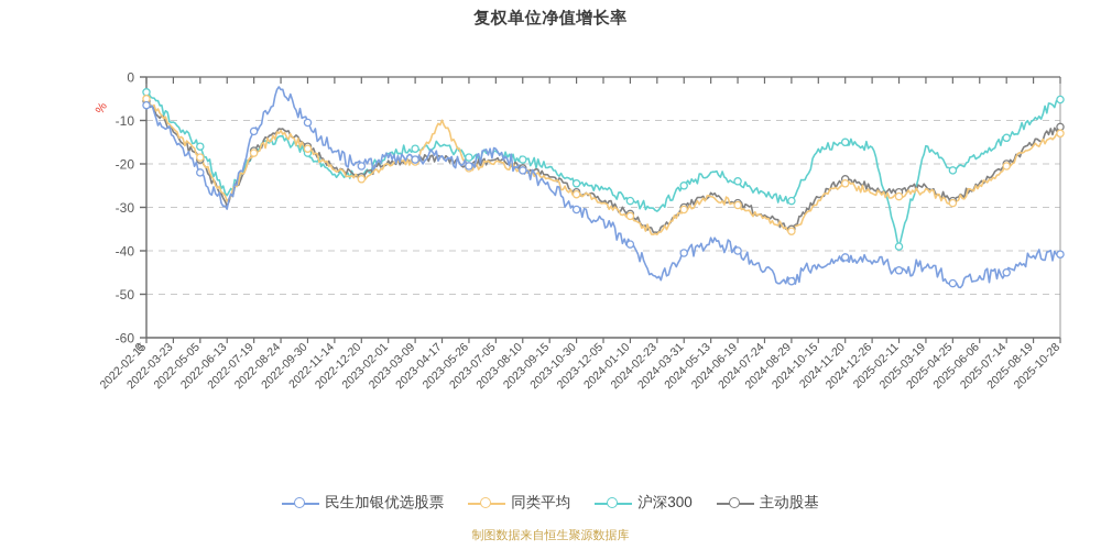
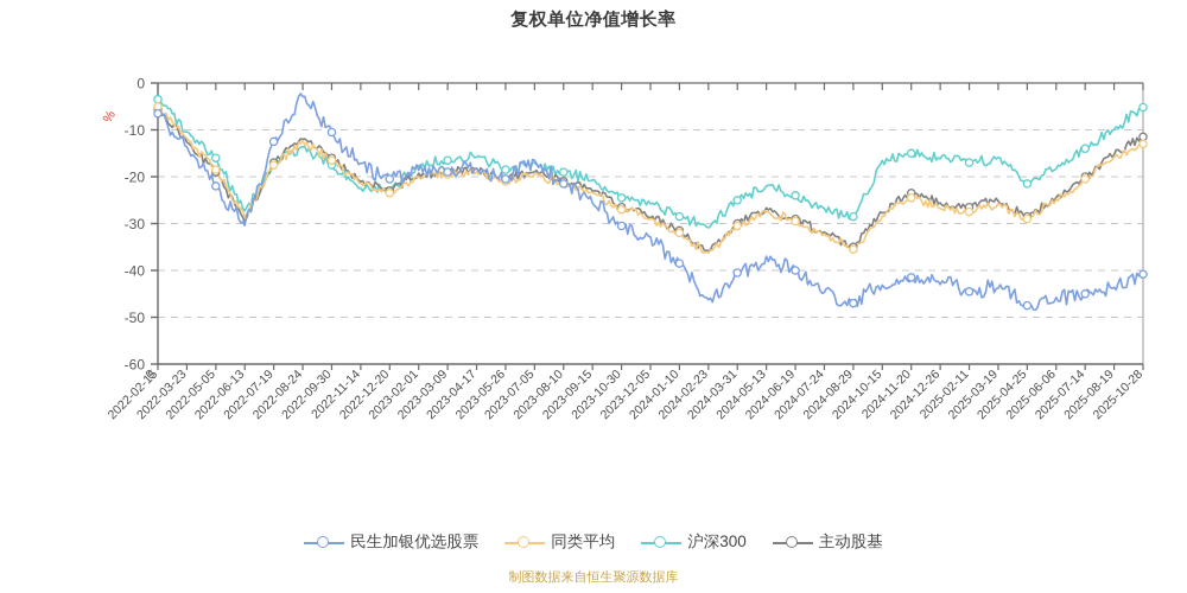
同类平均/2023-04-17: -10 -> -19
沪深300/2025-02-11: -39 -> -17
民生加银优选股票/2025-08-19: -41 -> -44
